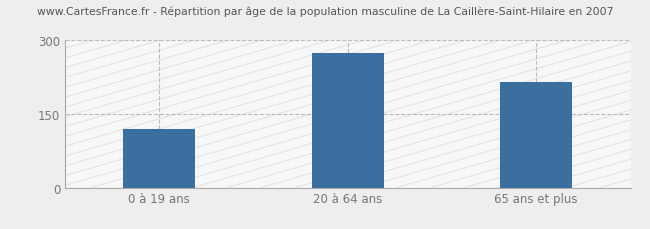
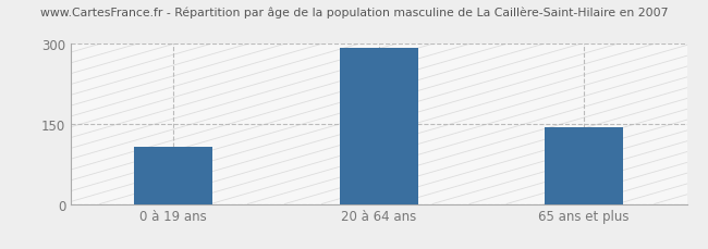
0 à 19 ans: 120 -> 107
20 à 64 ans: 275 -> 293
65 ans et plus: 215 -> 144
